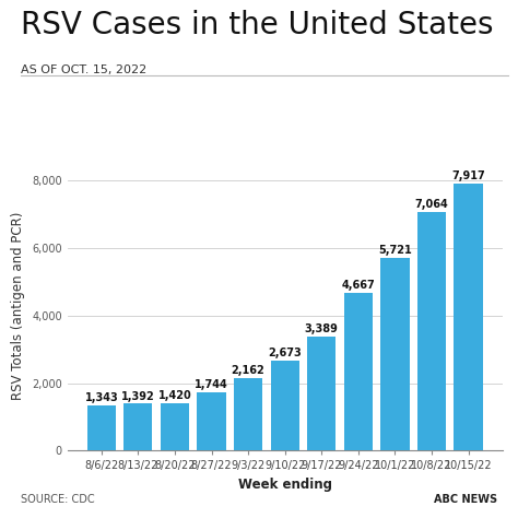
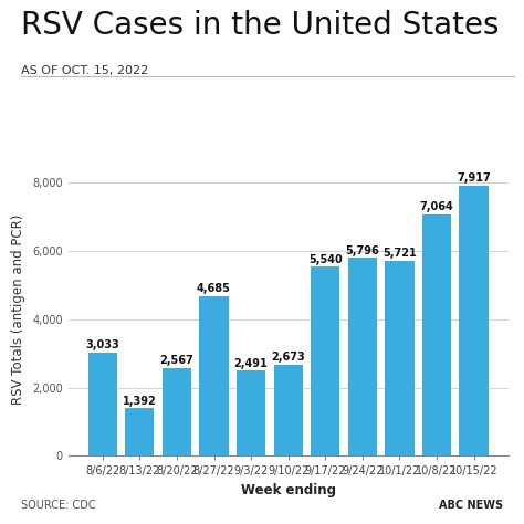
8/6/22: 1,343 -> 3,033
8/20/22: 1,420 -> 2,567
8/27/22: 1,744 -> 4,685
9/3/22: 2,162 -> 2,491
9/17/22: 3,389 -> 5,540
9/24/22: 4,667 -> 5,796
